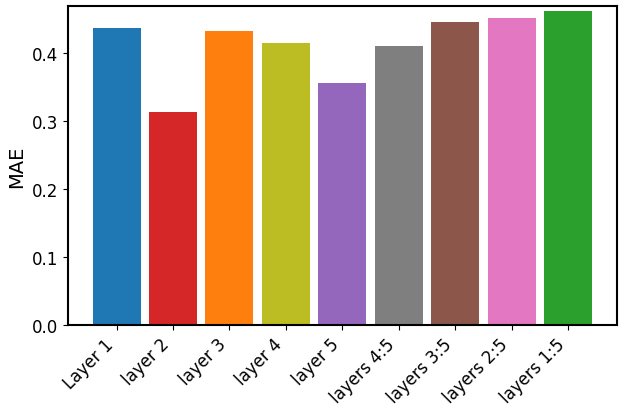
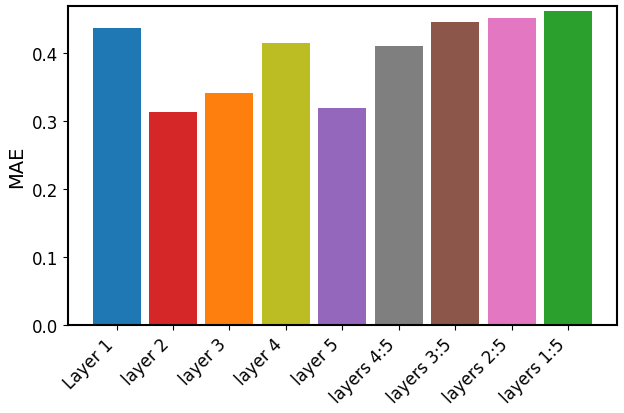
layer 3: 0.433 -> 0.342
layer 5: 0.356 -> 0.320
